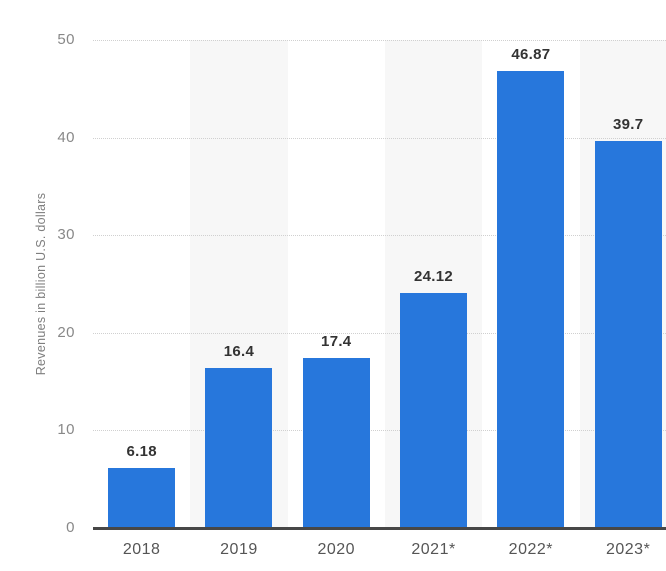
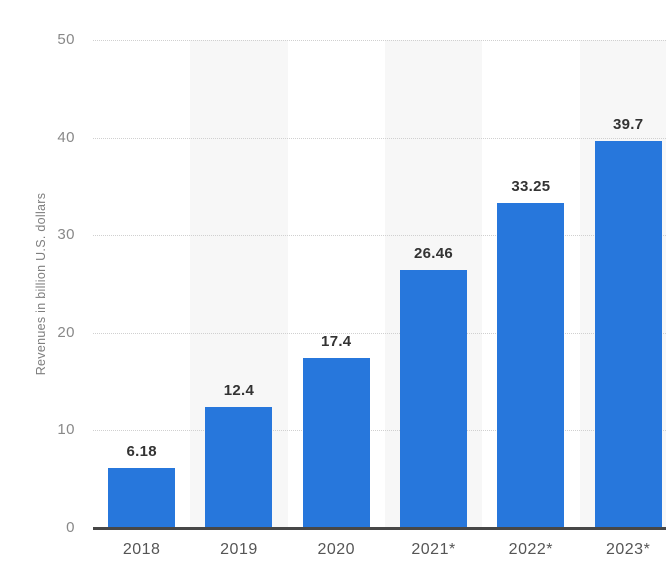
2019: 16.4 -> 12.4
2021*: 24.12 -> 26.46
2022*: 46.87 -> 33.25
